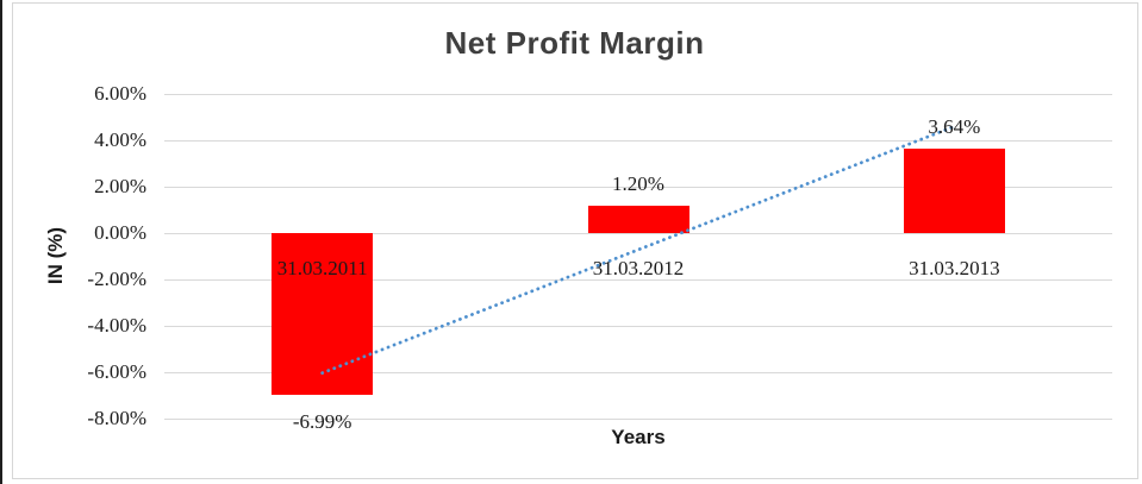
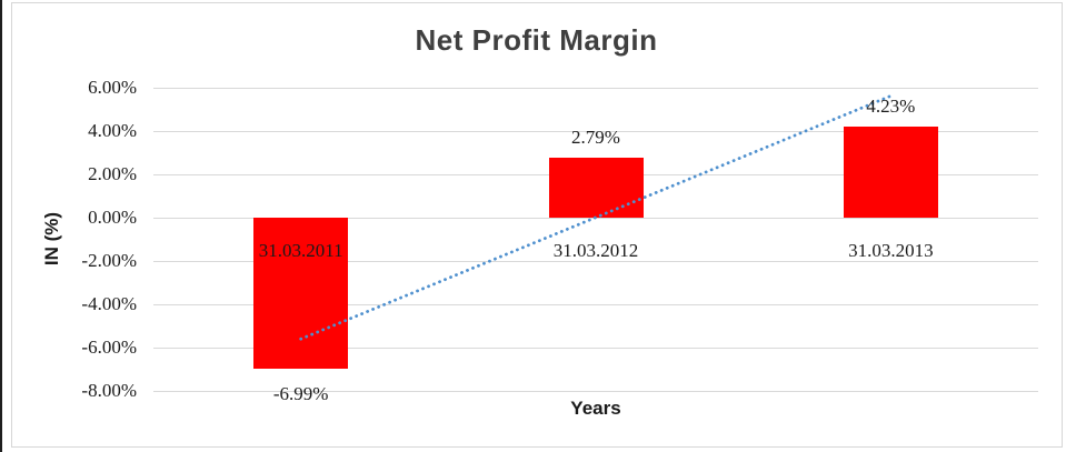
31.03.2012: 1.20% -> 2.79%
31.03.2013: 3.64% -> 4.23%
